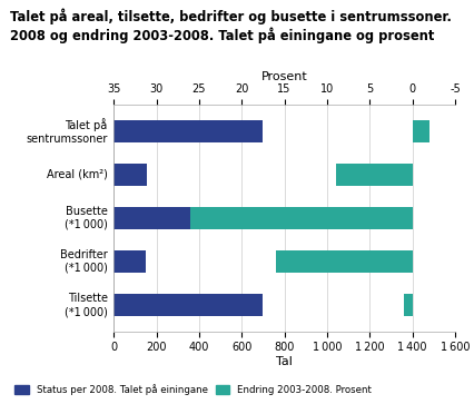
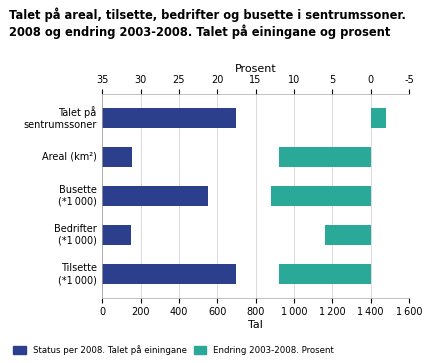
Endring 2003-2008. Prosent/Areal (km²): 9 -> 12
Endring 2003-2008. Prosent/Busette (*1 000): 26 -> 13
Endring 2003-2008. Prosent/Bedrifter (*1 000): 16 -> 6
Endring 2003-2008. Prosent/Tilsette (*1 000): 1 -> 12
